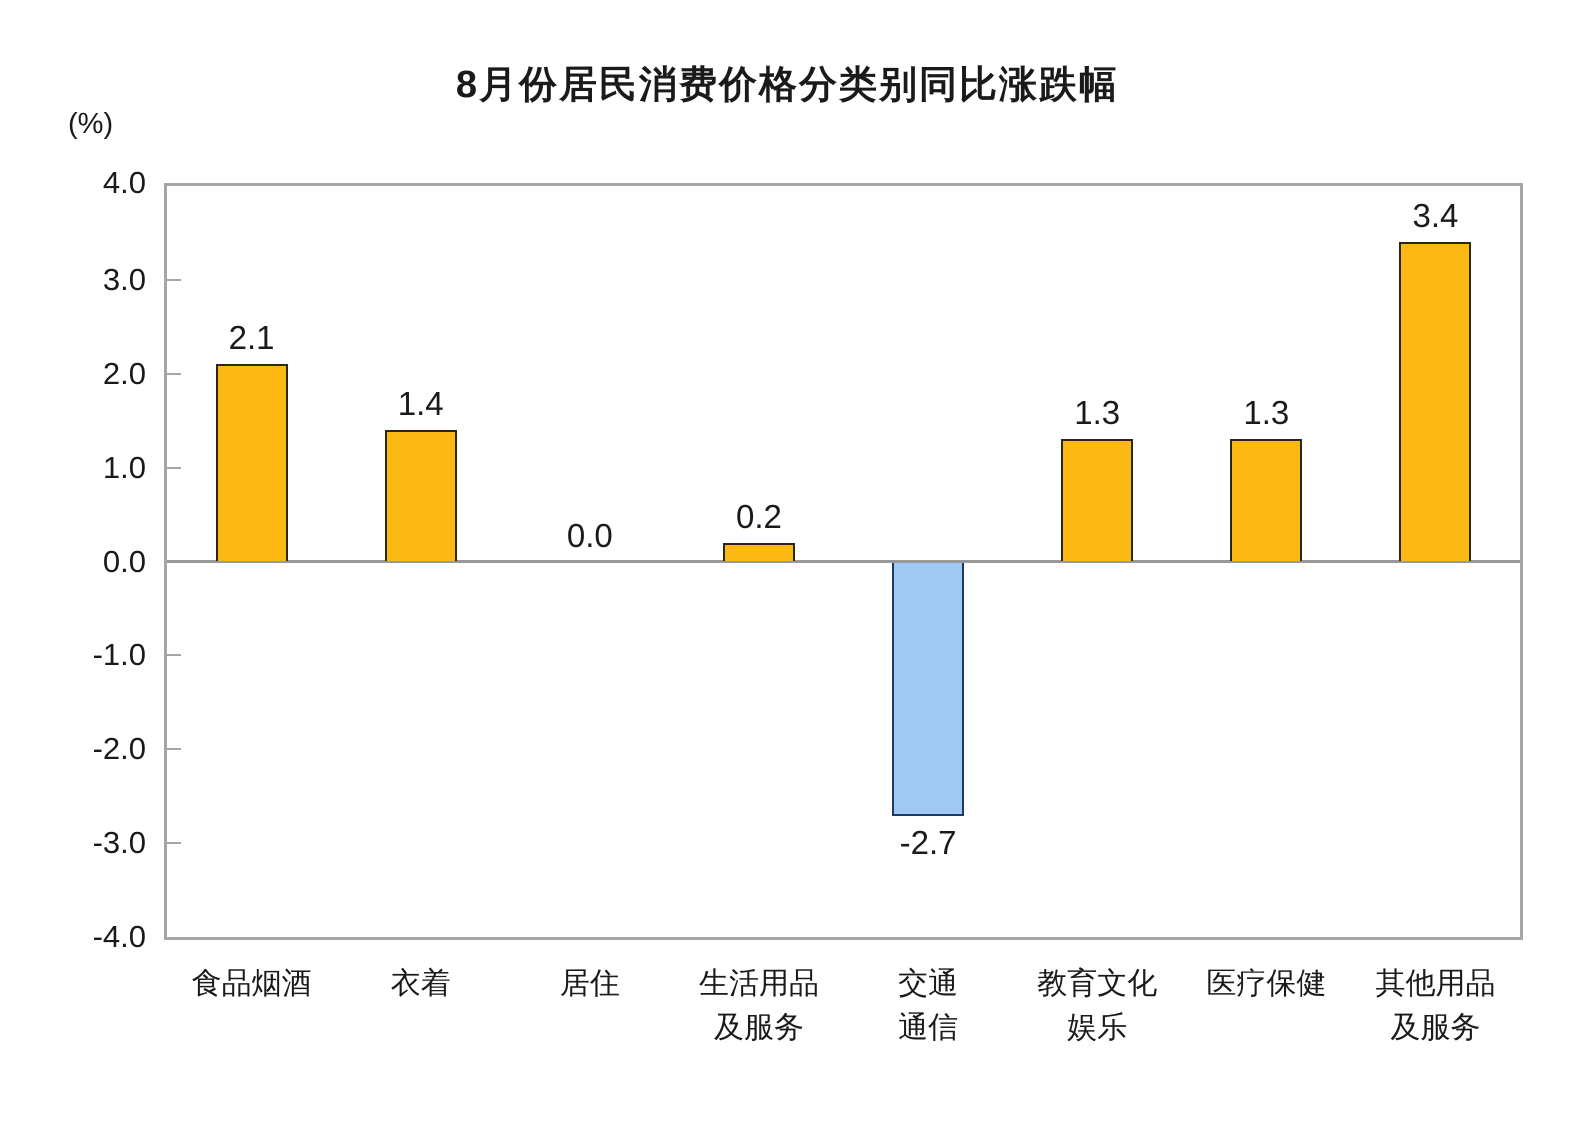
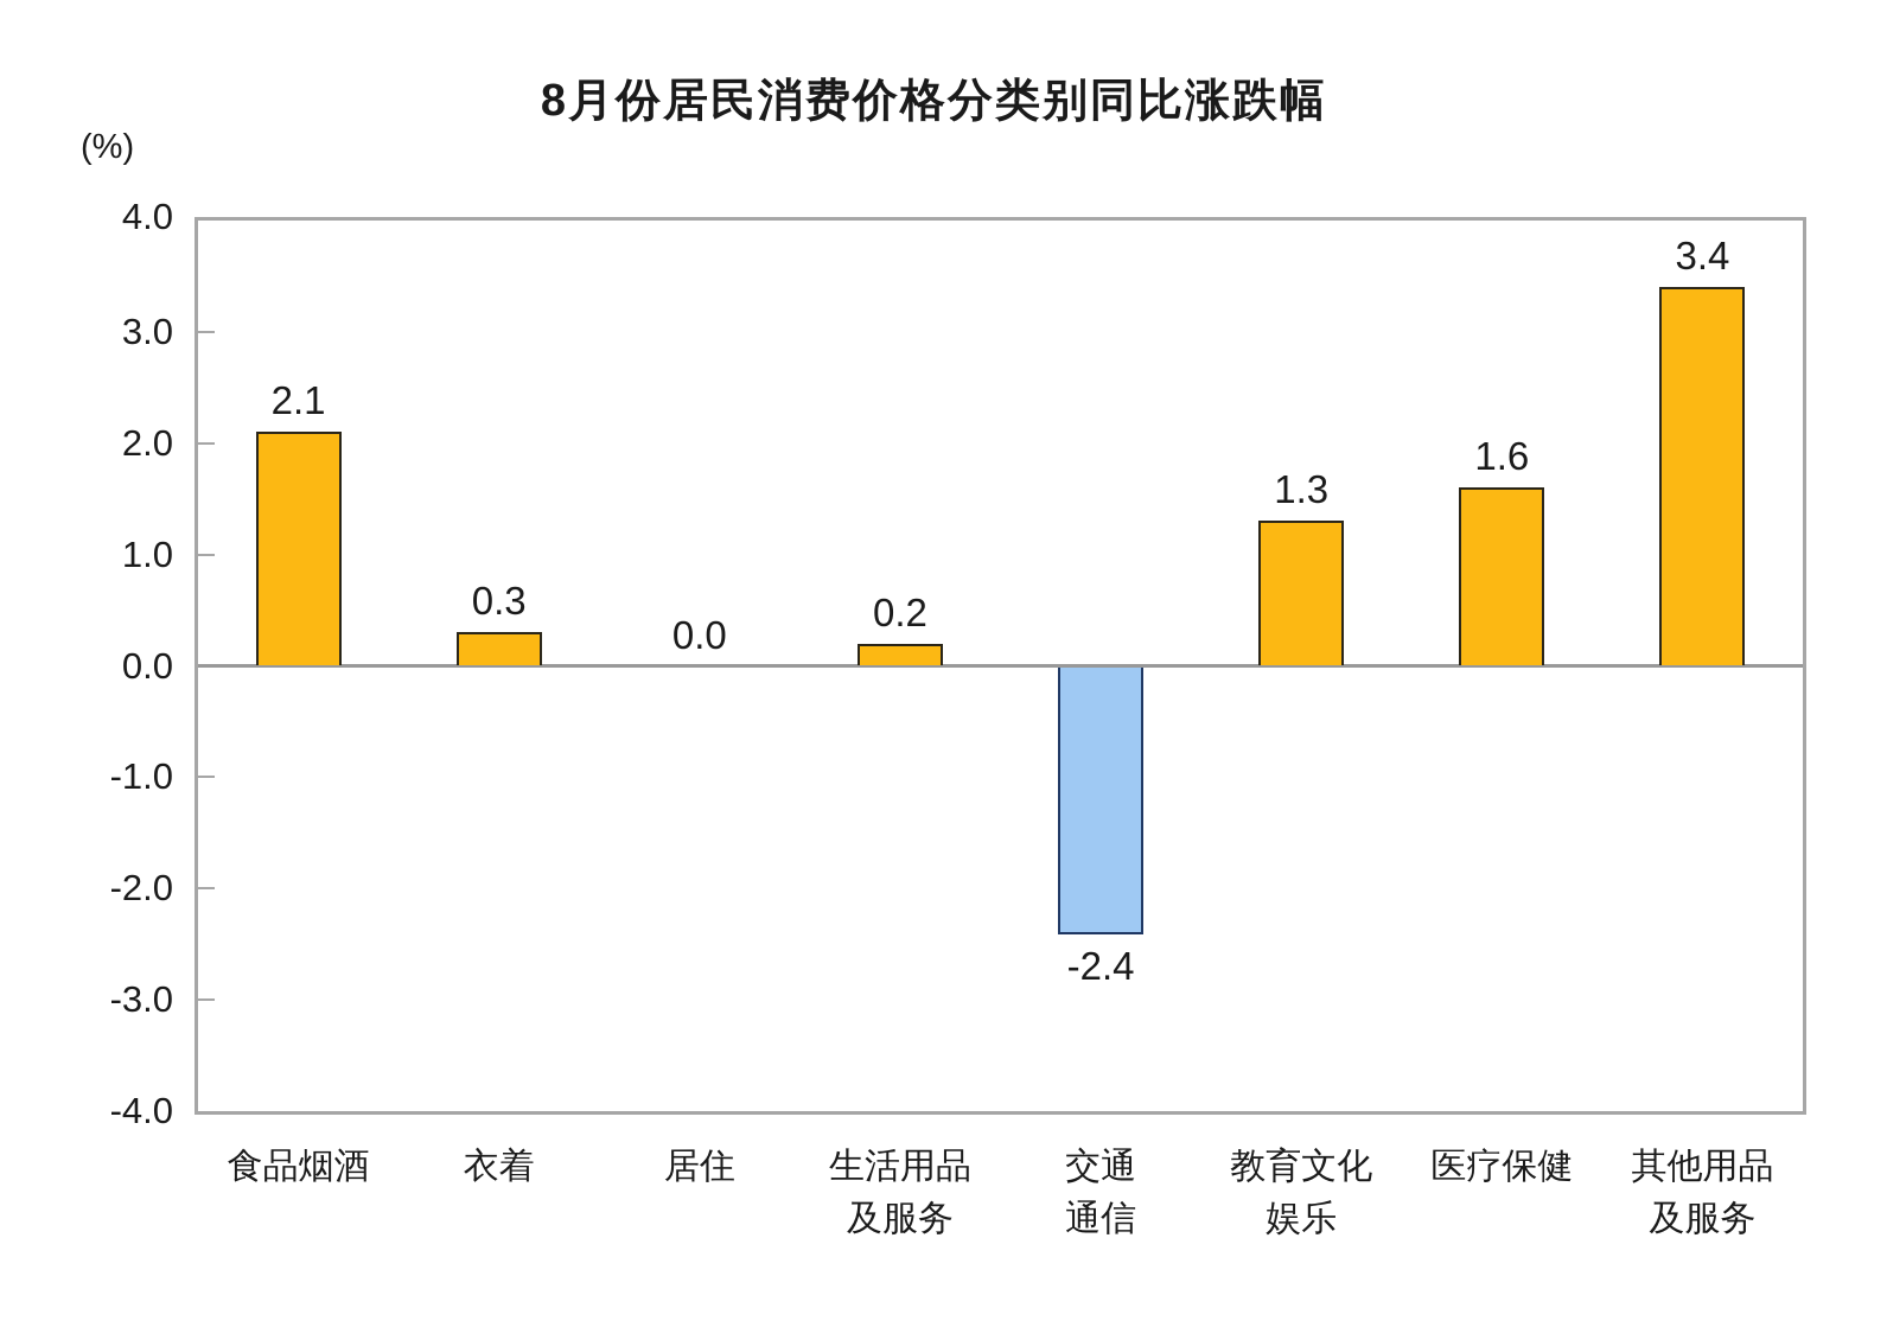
衣着: 1.4 -> 0.3
交通 通信: -2.7 -> -2.4
医疗保健: 1.3 -> 1.6
